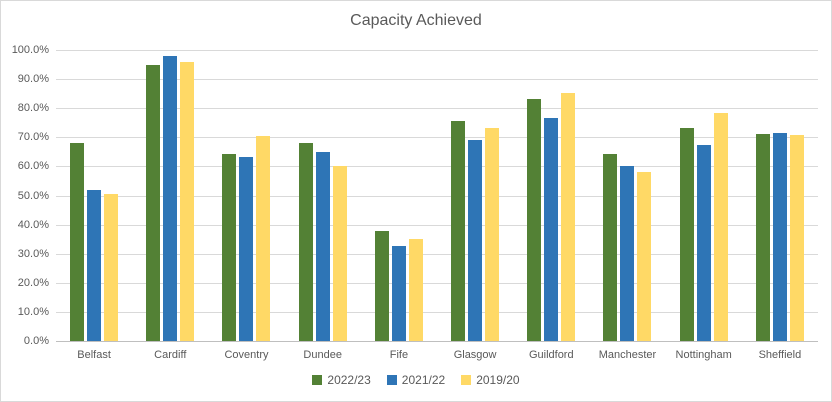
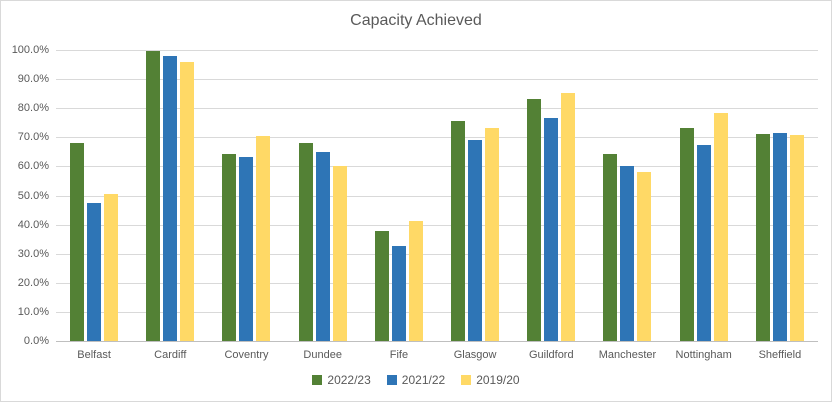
2021/22/Belfast: 52% -> 48%
2022/23/Cardiff: 95% -> 100%
2019/20/Fife: 35% -> 41%
